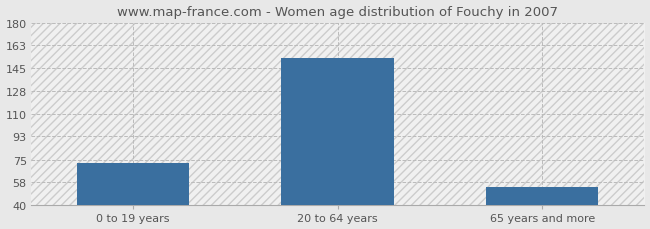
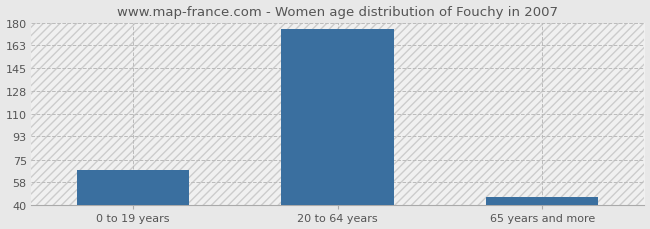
0 to 19 years: 72 -> 67
20 to 64 years: 153 -> 175
65 years and more: 54 -> 46
